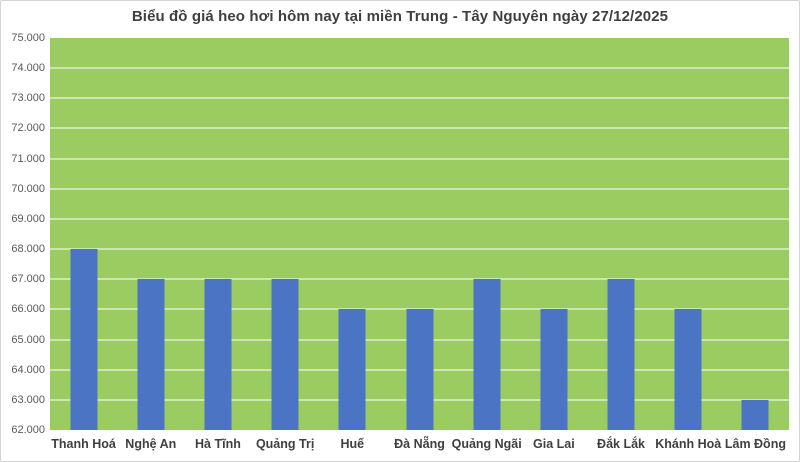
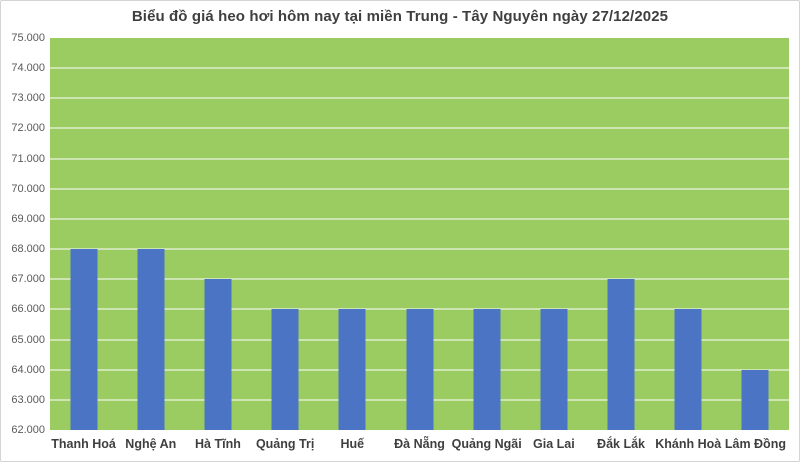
Nghệ An: 67000 -> 68000
Quảng Trị: 67000 -> 66000
Quảng Ngãi: 67000 -> 66000
Lâm Đồng: 63000 -> 64000
